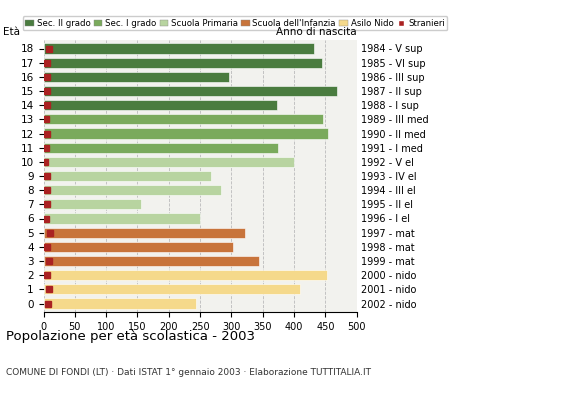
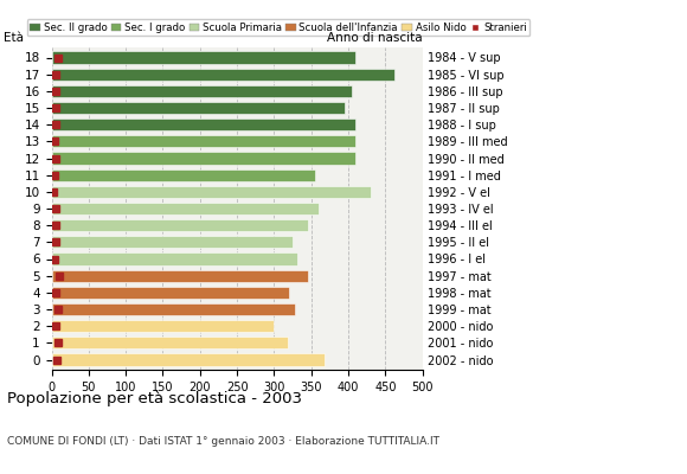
18: 432 -> 410
17: 444 -> 462
16: 296 -> 405
15: 468 -> 395
14: 372 -> 410
13: 446 -> 410
12: 454 -> 410
11: 374 -> 355
10: 400 -> 430
9: 268 -> 360
8: 284 -> 345
7: 156 -> 325
6: 250 -> 332
5: 322 -> 345
4: 302 -> 320
3: 344 -> 328
2: 452 -> 300
1: 410 -> 318
0: 244 -> 368
